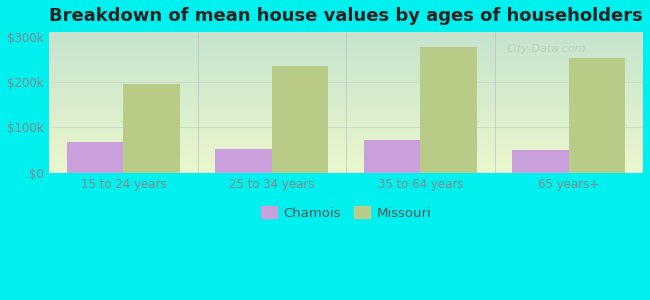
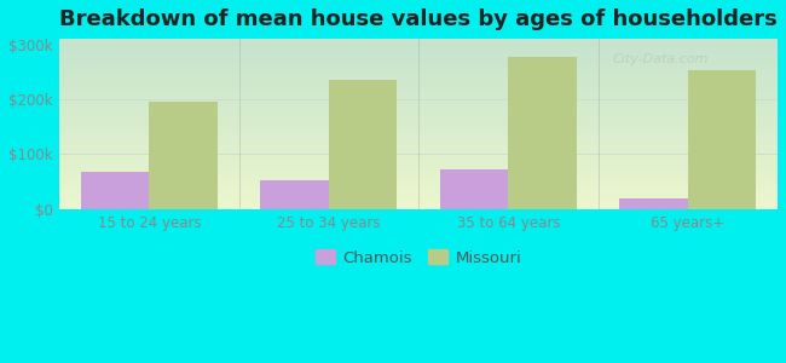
Chamois/65 years+: $50k -> $20k
